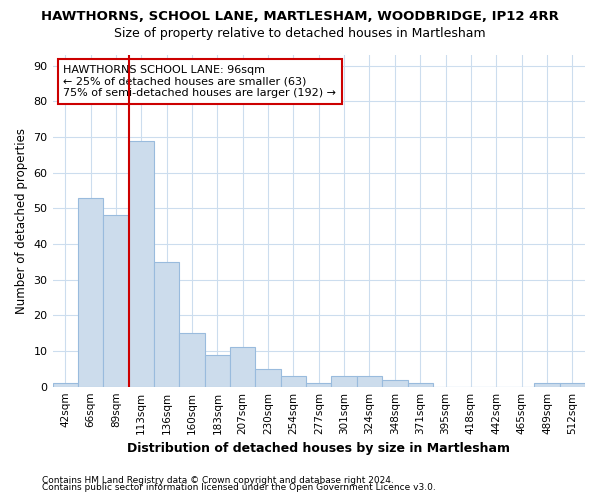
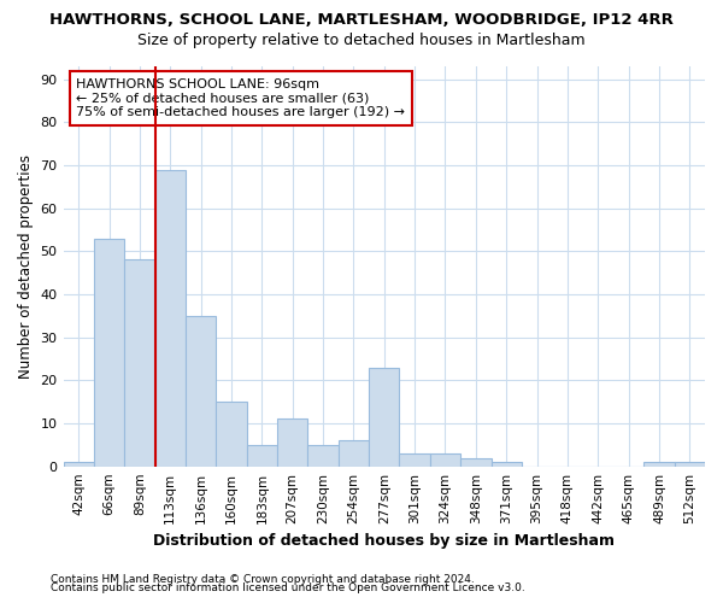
183sqm: 9 -> 5
254sqm: 3 -> 6
277sqm: 1 -> 23
